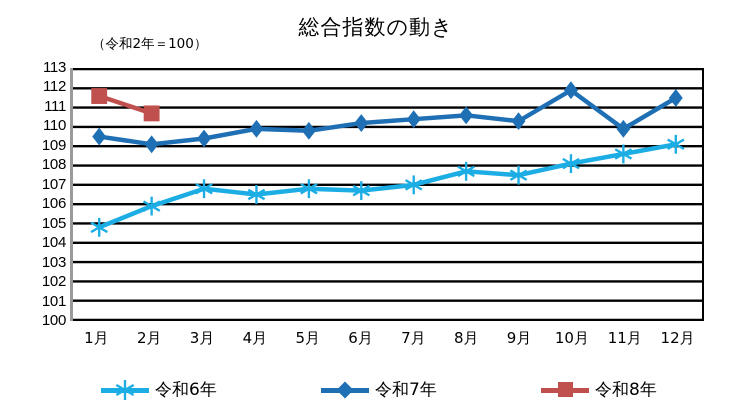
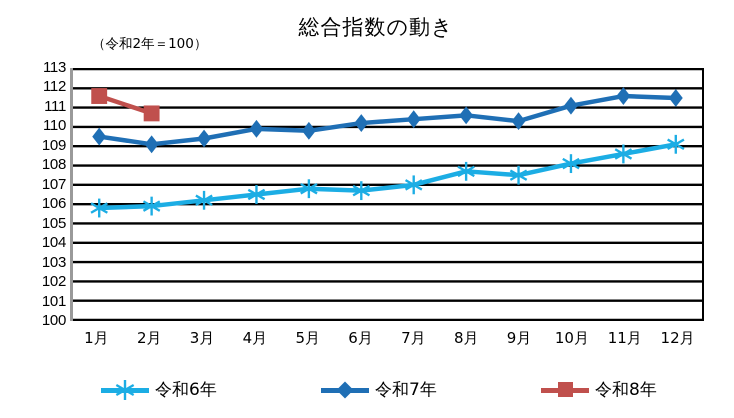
令和6年/1月: 104.8 -> 105.8
令和6年/3月: 106.8 -> 106.2
令和7年/10月: 111.9 -> 111.1
令和7年/11月: 109.9 -> 111.6
